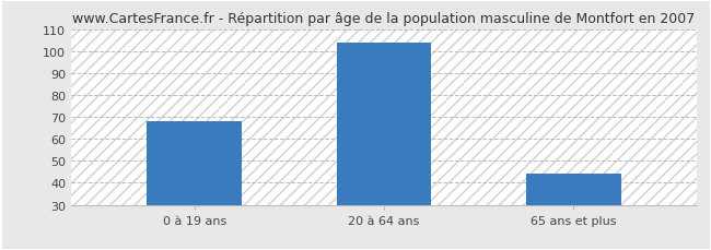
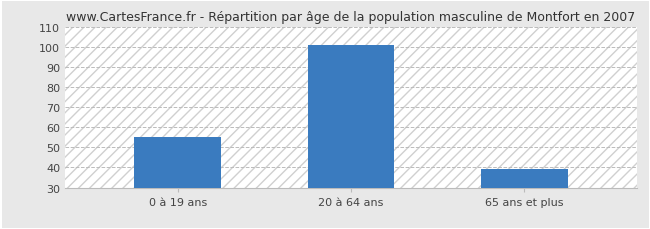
0 à 19 ans: 68 -> 55
20 à 64 ans: 104 -> 101
65 ans et plus: 44 -> 39
